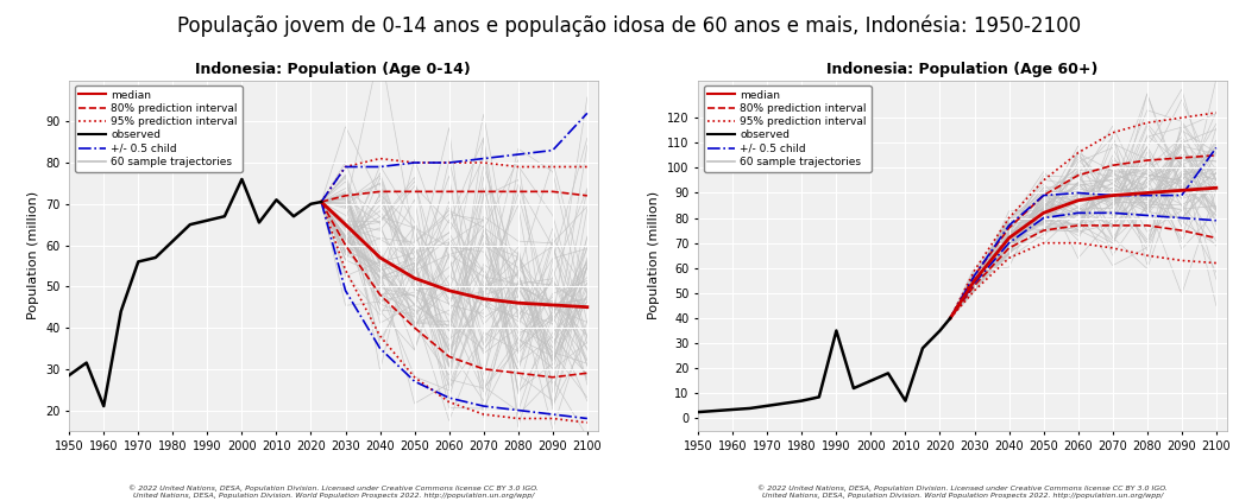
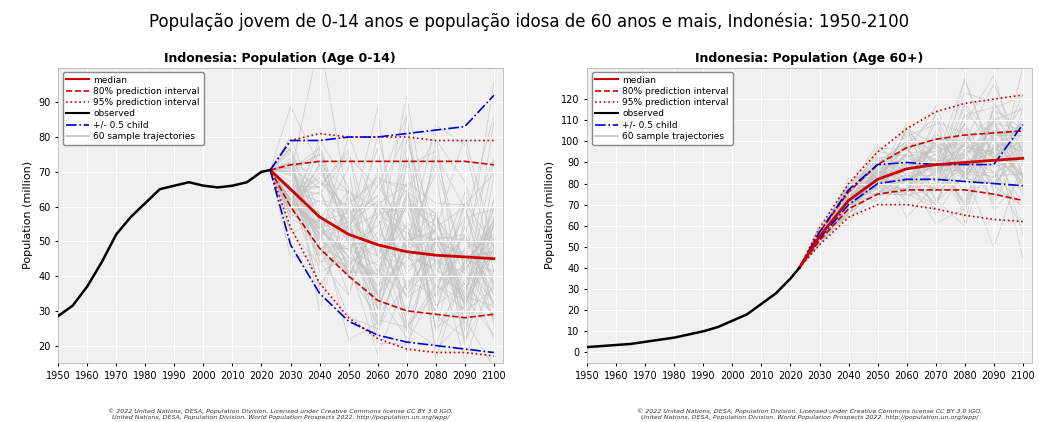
Indonesia: Population (Age 0-14)/observed/1960: 21.0 -> 37.0
Indonesia: Population (Age 0-14)/observed/1970: 56.0 -> 52.0
Indonesia: Population (Age 0-14)/observed/2000: 76.0 -> 66.0
Indonesia: Population (Age 0-14)/observed/2010: 71.0 -> 66.0
Indonesia: Population (Age 60+)/observed/1990: 35.0 -> 10.0
Indonesia: Population (Age 60+)/observed/2010: 7.0 -> 23.0
